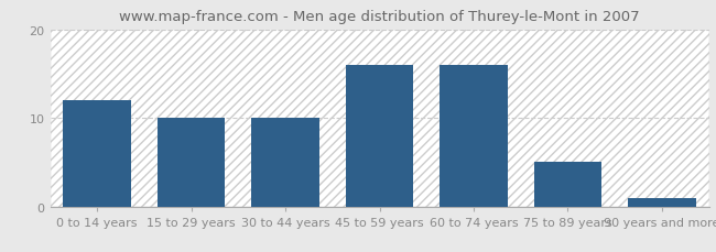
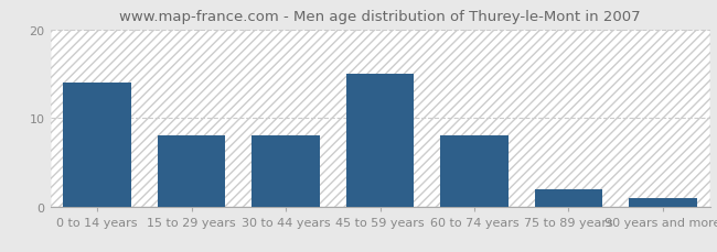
0 to 14 years: 12 -> 14
15 to 29 years: 10 -> 8
30 to 44 years: 10 -> 8
45 to 59 years: 16 -> 15
60 to 74 years: 16 -> 8
75 to 89 years: 5 -> 2
